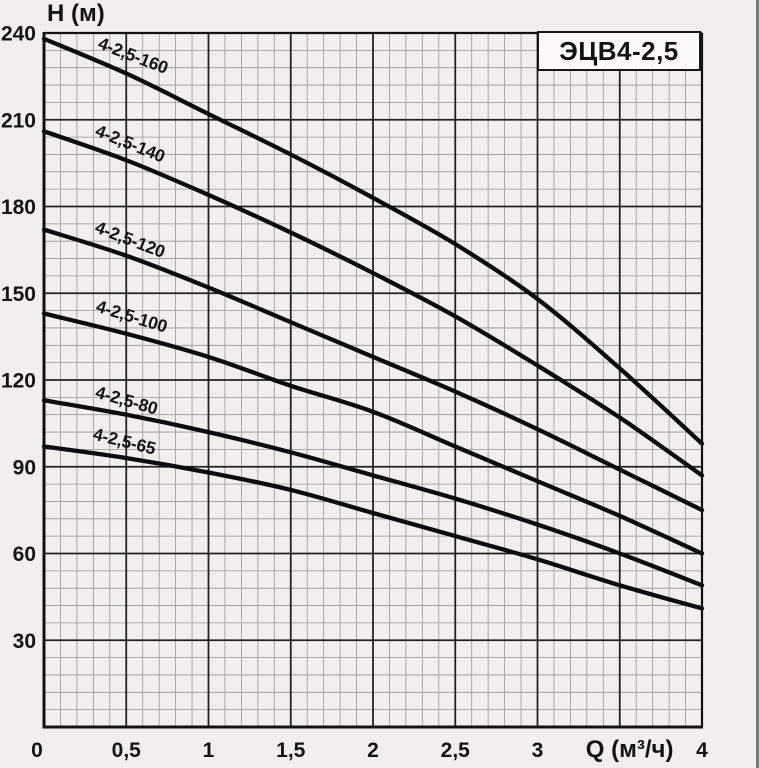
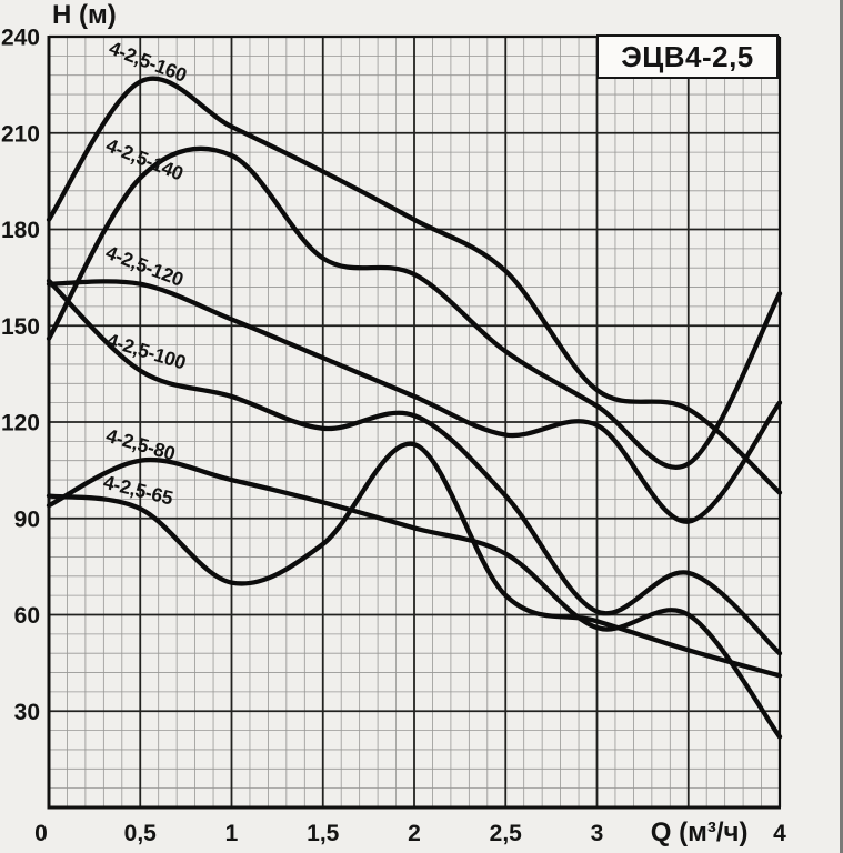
4-2,5-160/0: 238 -> 183
4-2,5-140/0: 206 -> 146
4-2,5-120/0: 172 -> 163
4-2,5-100/0: 143 -> 164
4-2,5-80/0: 113 -> 94
4-2,5-140/1: 184 -> 203
4-2,5-65/1: 88 -> 70
4-2,5-140/2: 157 -> 166
4-2,5-100/2: 109 -> 122
4-2,5-65/2: 74 -> 113
4-2,5-160/3: 148 -> 130
4-2,5-120/3: 103 -> 119
4-2,5-100/3: 85 -> 61
4-2,5-80/3: 70 -> 56
4-2,5-140/4: 87 -> 160
4-2,5-120/4: 75 -> 126
4-2,5-100/4: 60 -> 48
4-2,5-80/4: 49 -> 22
